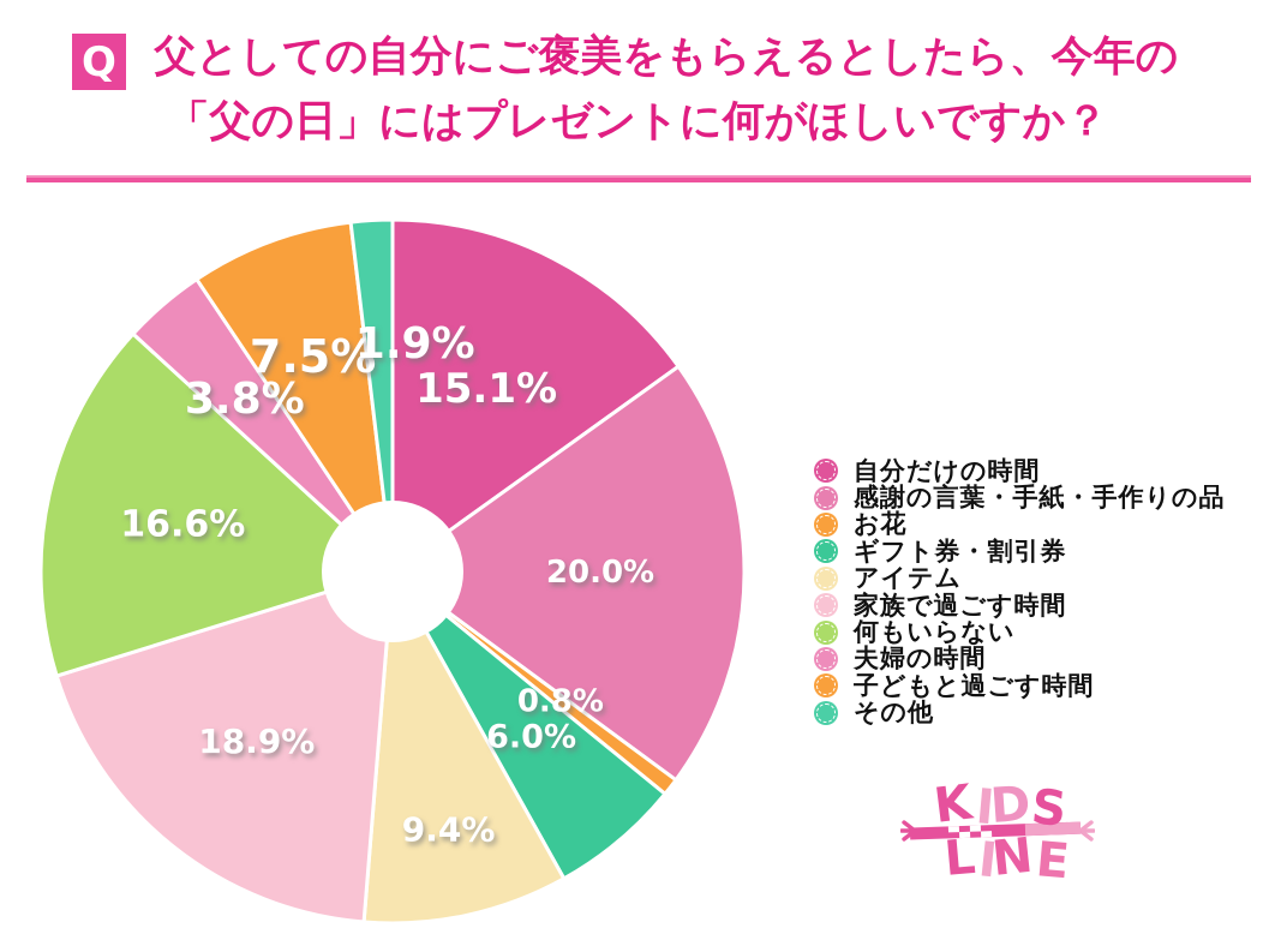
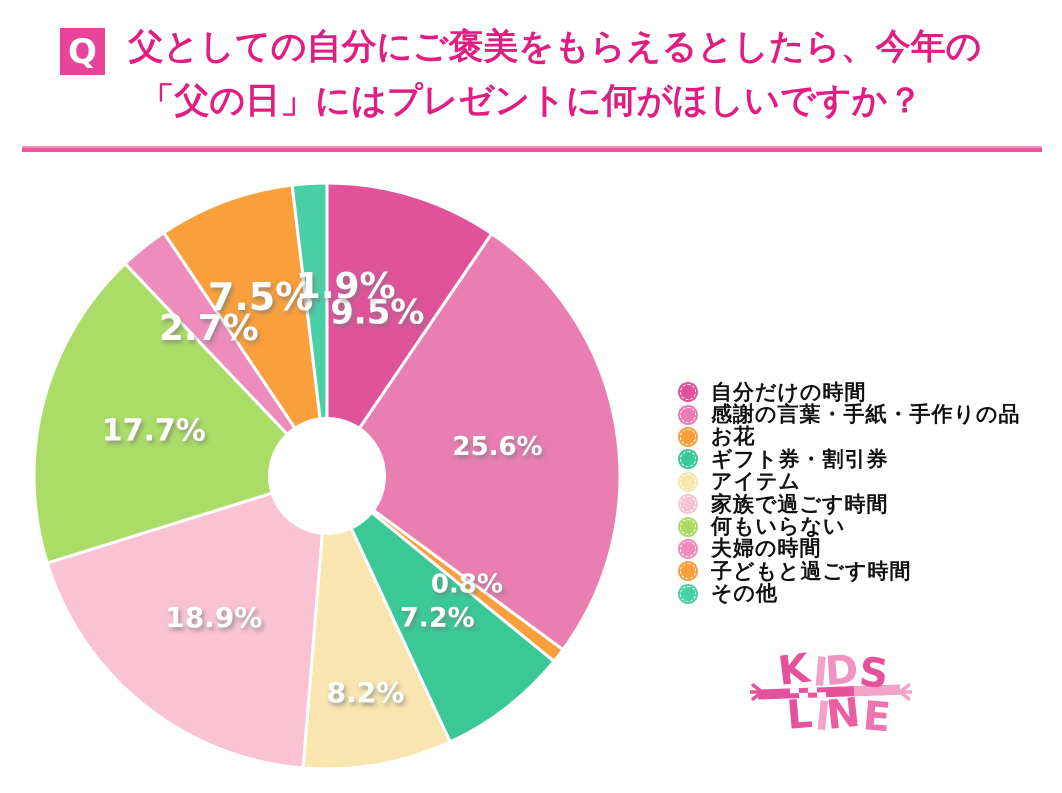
自分だけの時間: 15.1% -> 9.5%
感謝の言葉・手紙・手作りの品: 20.0% -> 25.6%
ギフト券・割引券: 6.0% -> 7.2%
アイテム: 9.4% -> 8.2%
何もいらない: 16.6% -> 17.7%
夫婦の時間: 3.8% -> 2.7%
